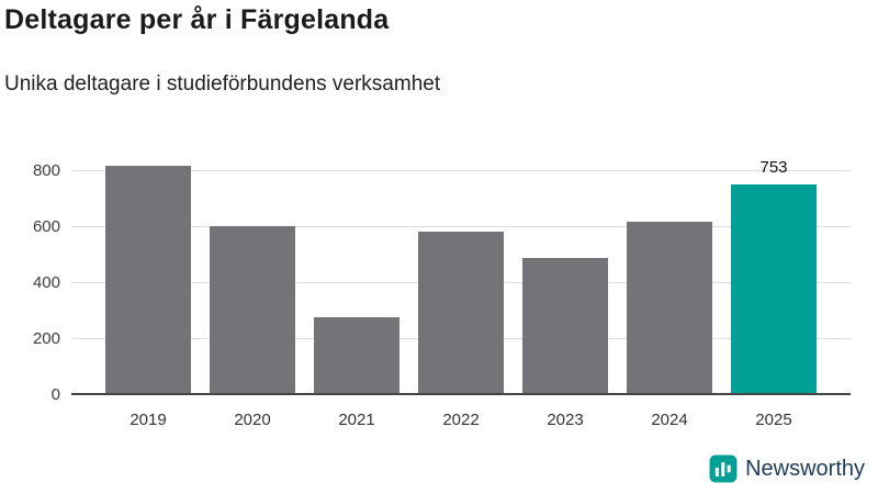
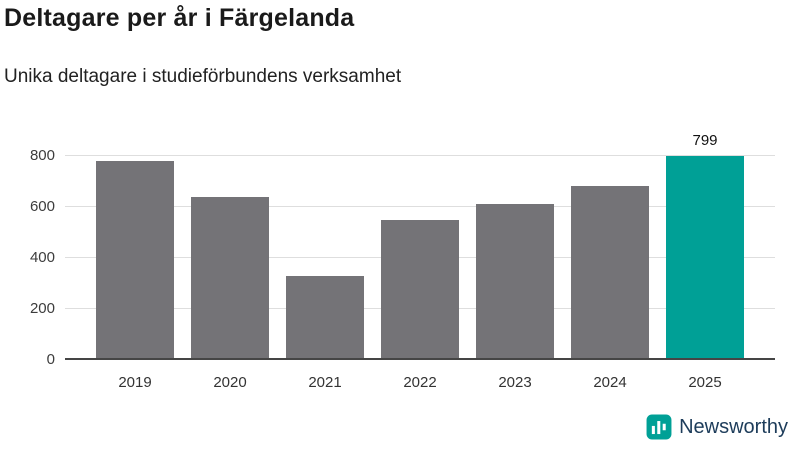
2019: 820 -> 780
2020: 600 -> 640
2021: 280 -> 330
2022: 580 -> 550
2023: 490 -> 610
2024: 620 -> 680
2025: 753 -> 799
